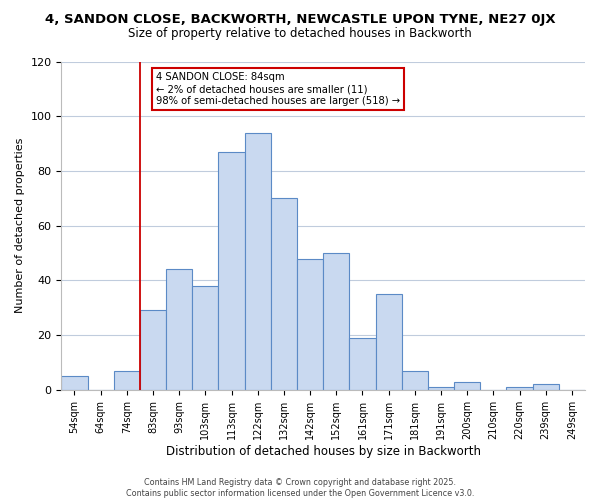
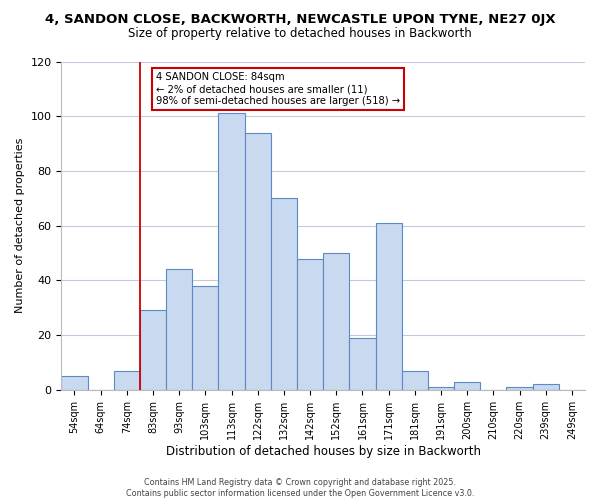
113sqm: 87 -> 101
171sqm: 35 -> 61
